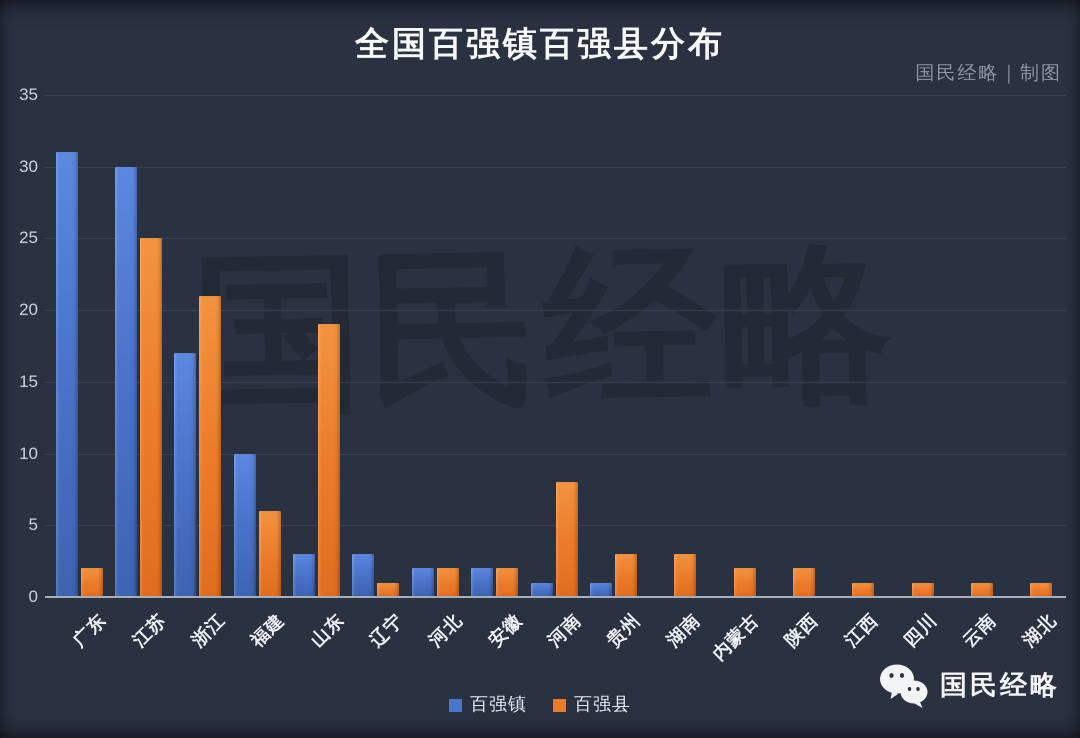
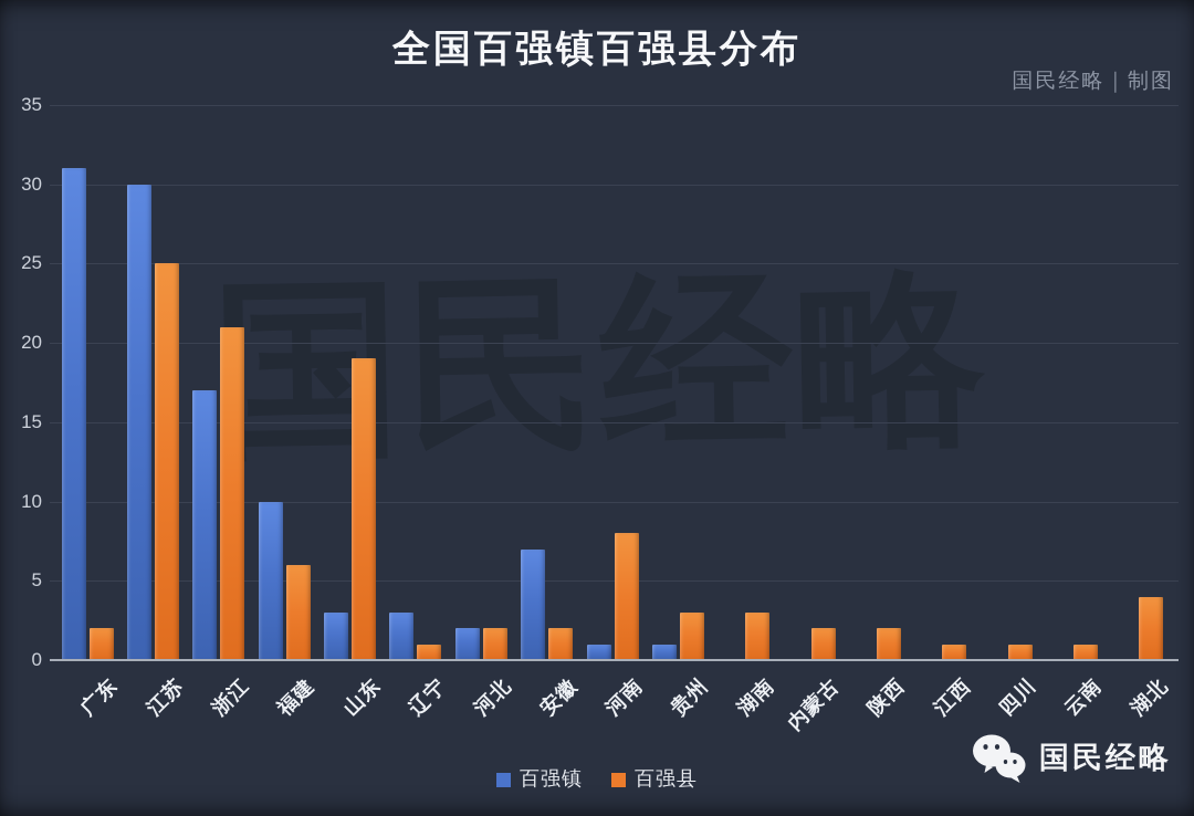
百强镇/安徽: 2 -> 7
百强县/湖北: 1 -> 4
